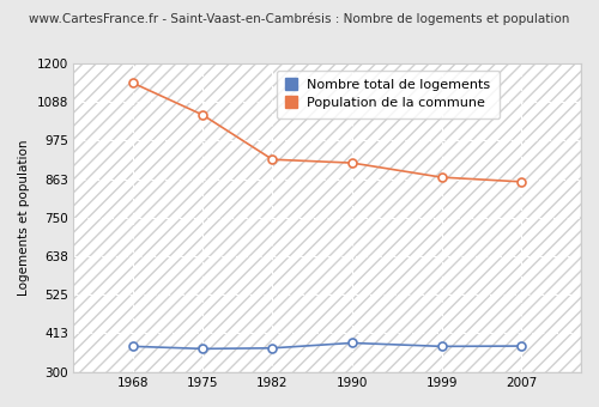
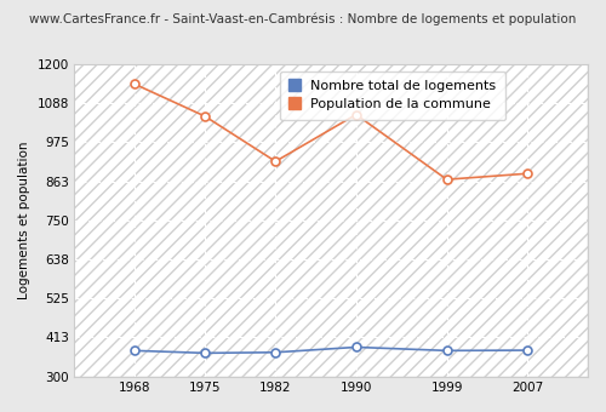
Population de la commune/1990: 910 -> 1055
Population de la commune/2007: 855 -> 885
